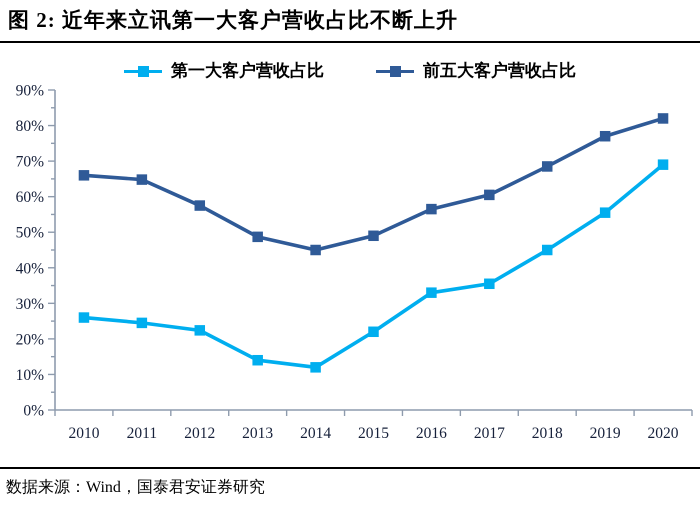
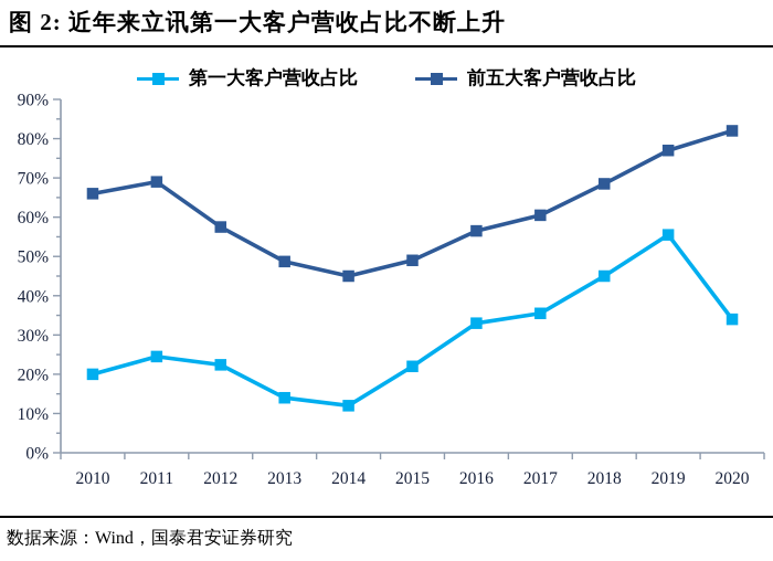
第一大客户营收占比/2010: 26% -> 20%
前五大客户营收占比/2011: 65% -> 69%
第一大客户营收占比/2020: 69% -> 34%
